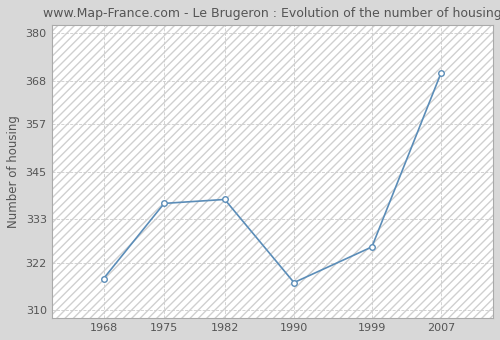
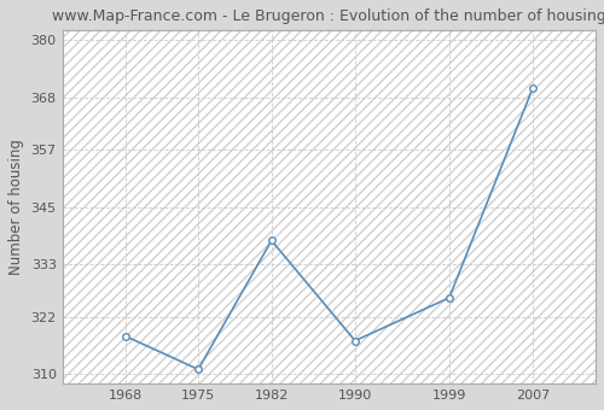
1975: 337 -> 311
